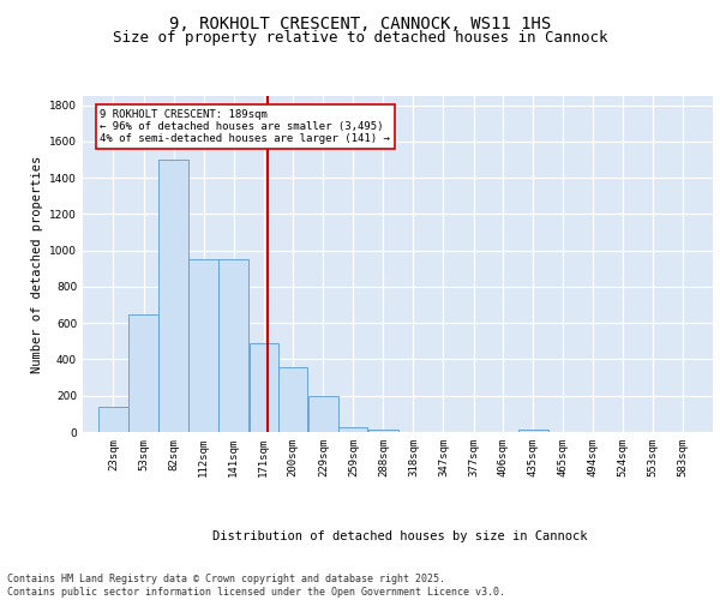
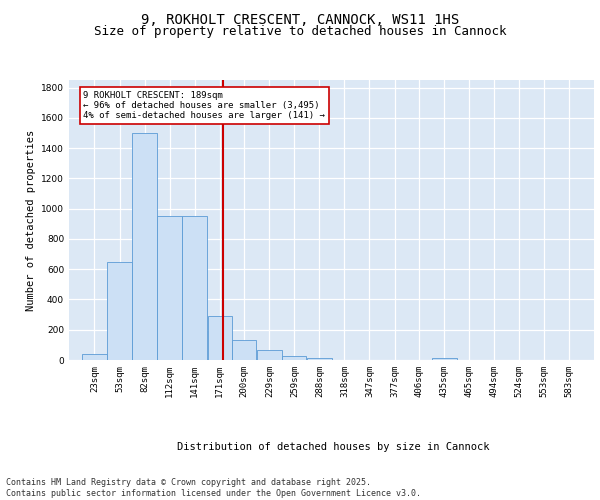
23sqm: 140 -> 40
171sqm: 490 -> 290
200sqm: 360 -> 130
229sqm: 200 -> 60
